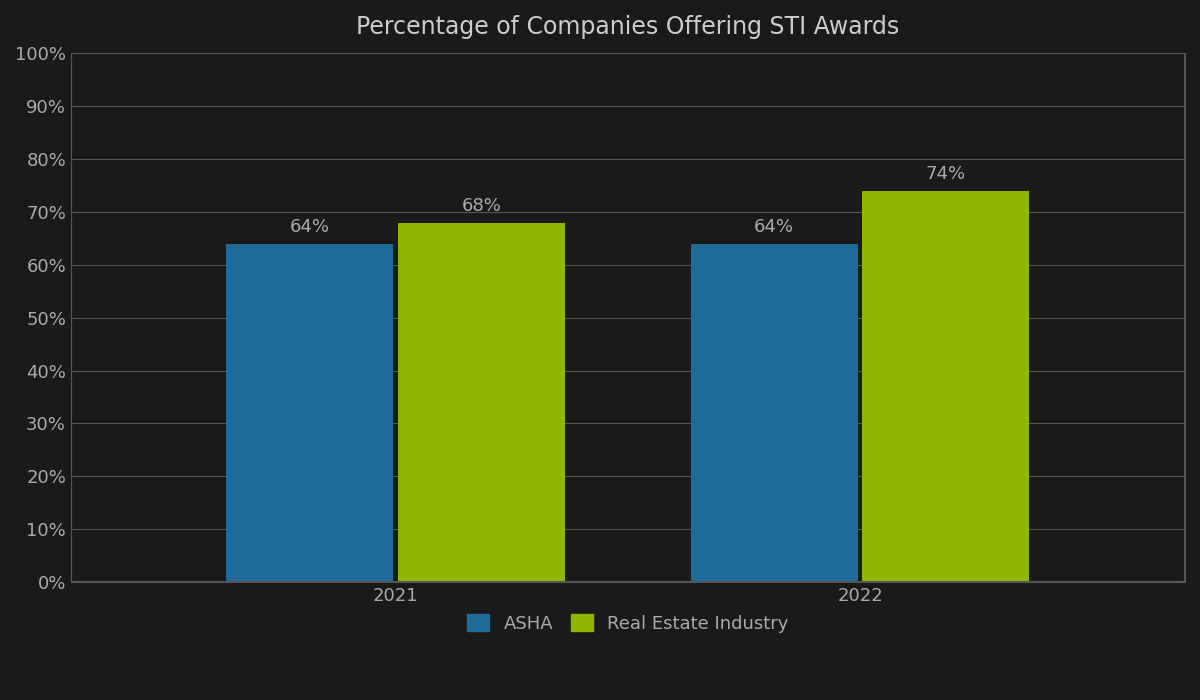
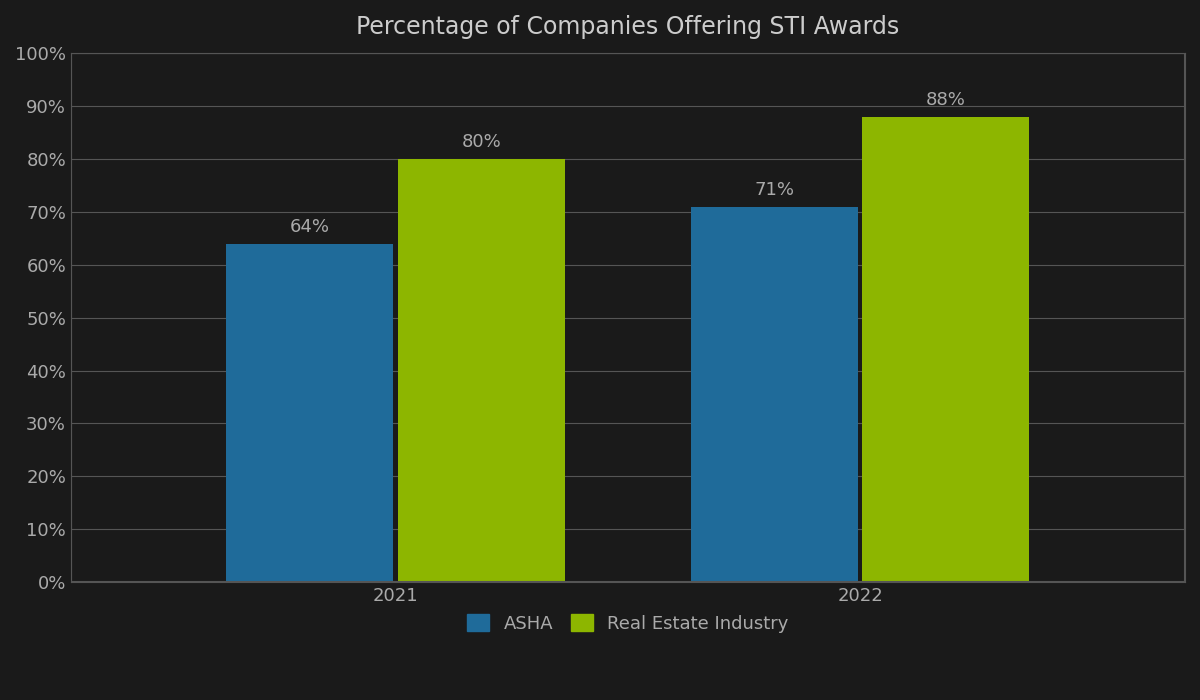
Real Estate Industry/2021: 68% -> 80%
ASHA/2022: 64% -> 71%
Real Estate Industry/2022: 74% -> 88%
